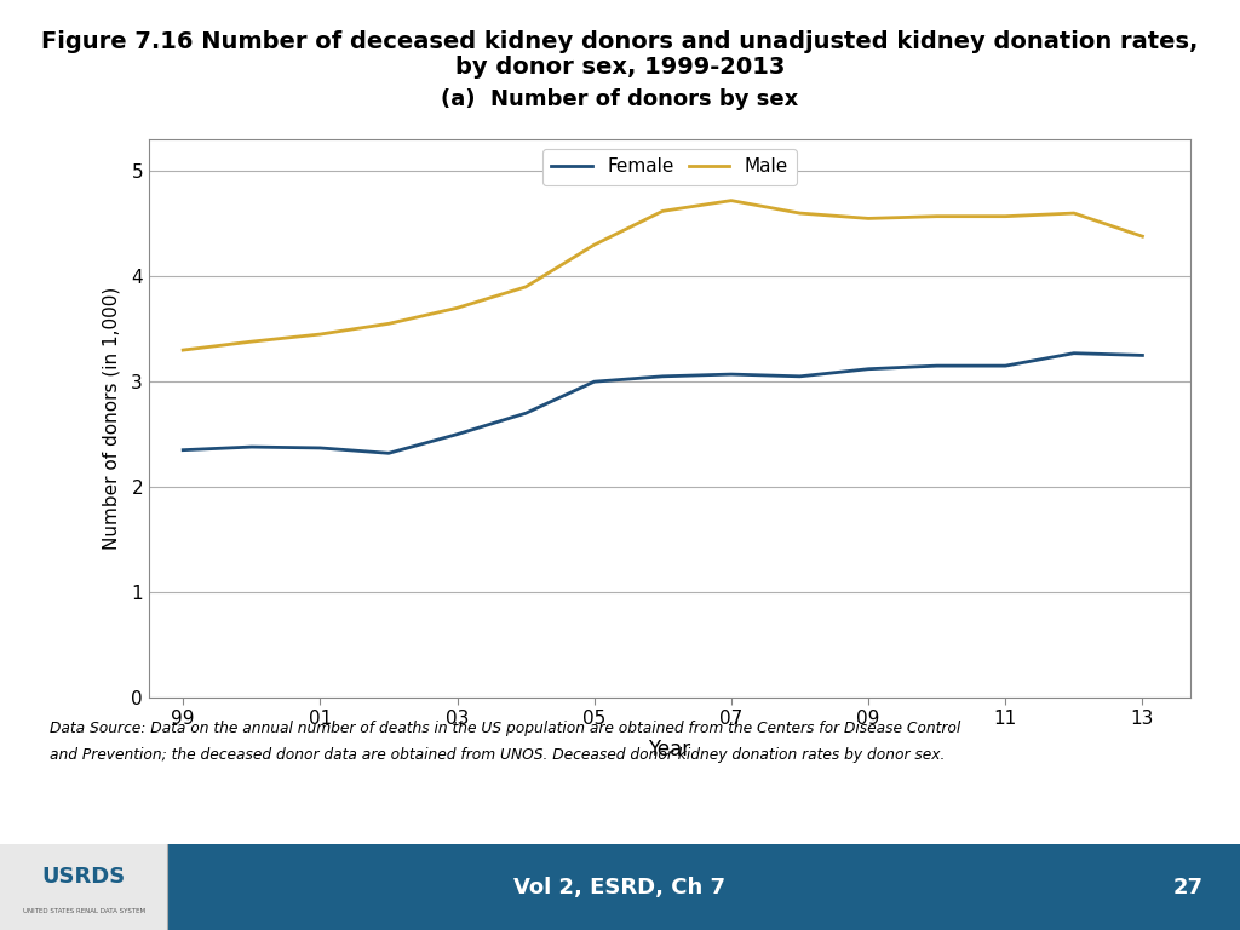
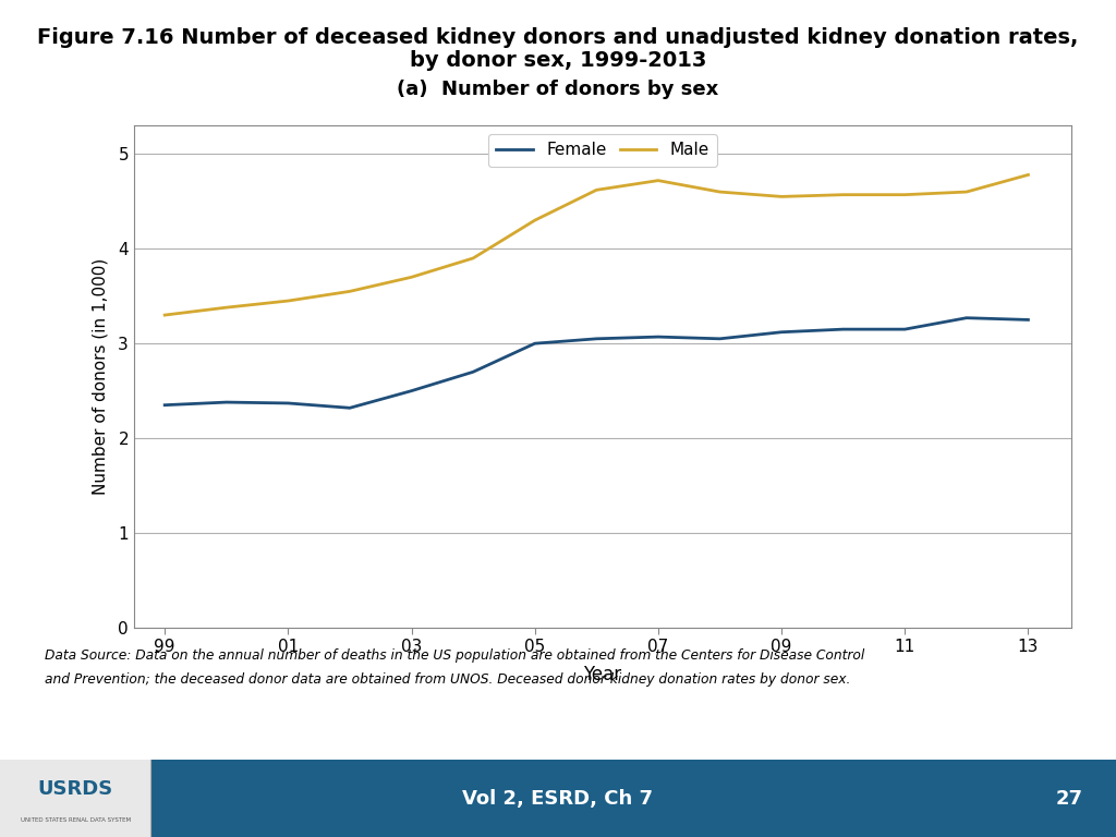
Male/13: 4.38 -> 4.78
